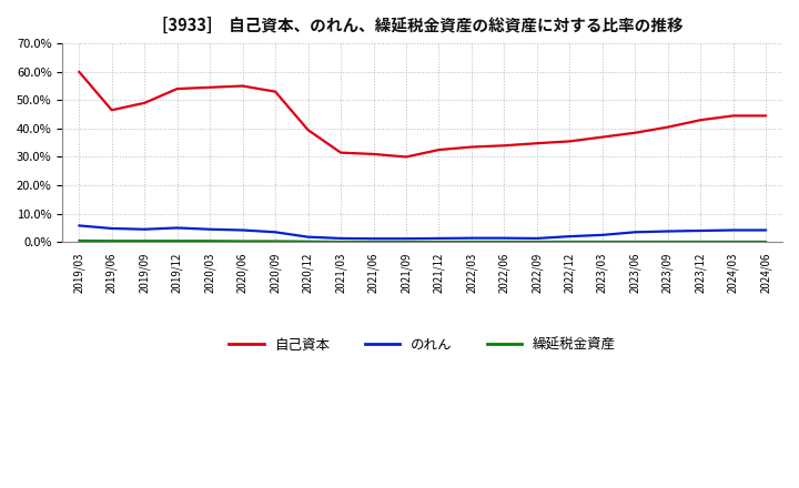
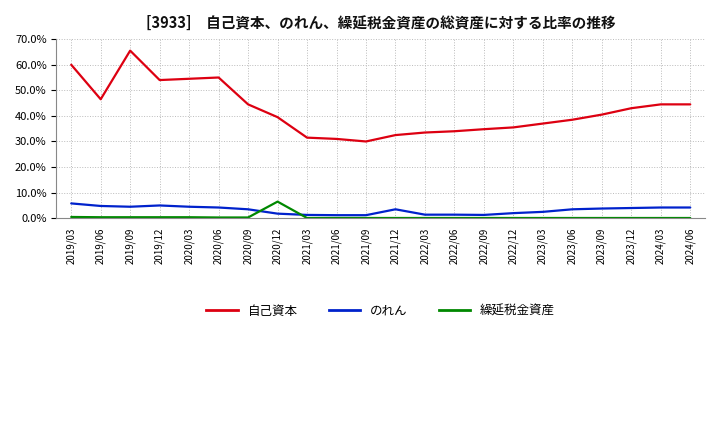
自己資本/2019/09: 49.0% -> 65.5%
自己資本/2020/09: 53.0% -> 44.5%
繰延税金資産/2020/12: 0.2% -> 6.5%
のれん/2021/12: 1.3% -> 3.5%
